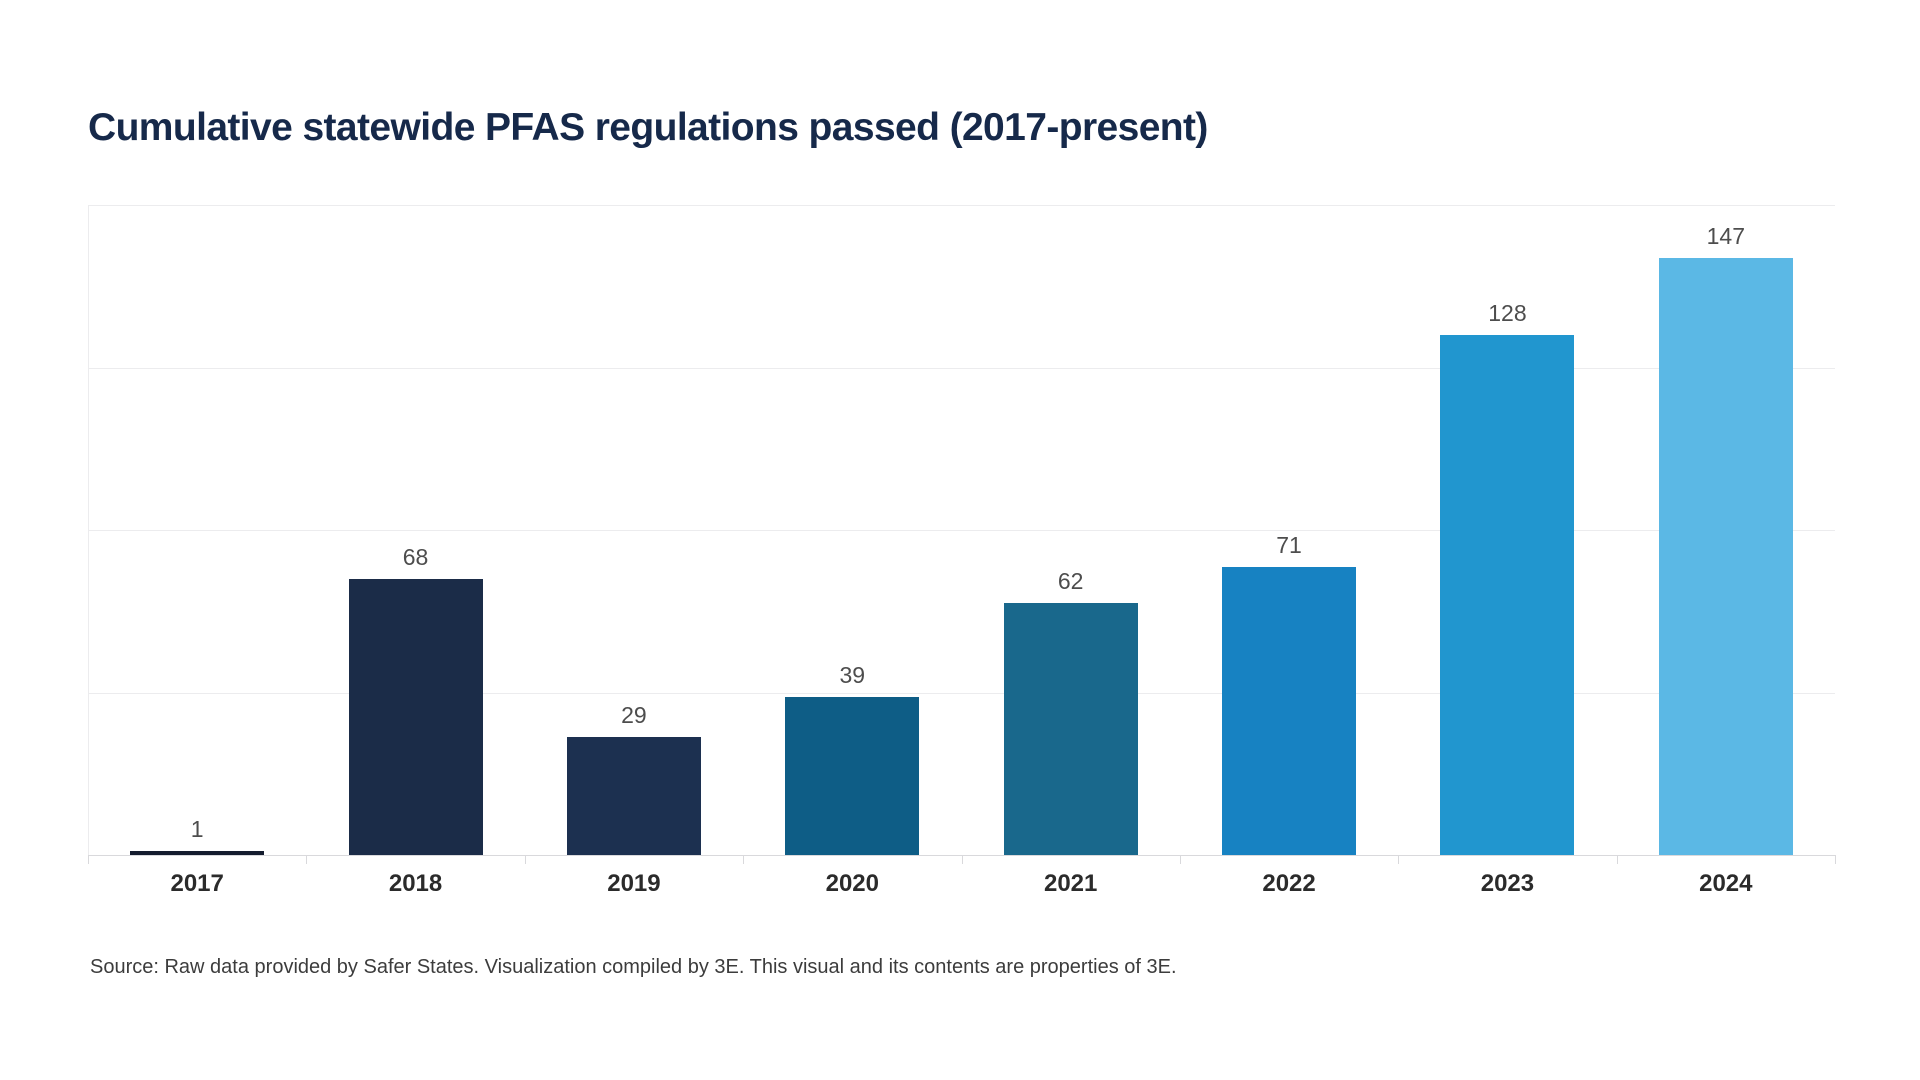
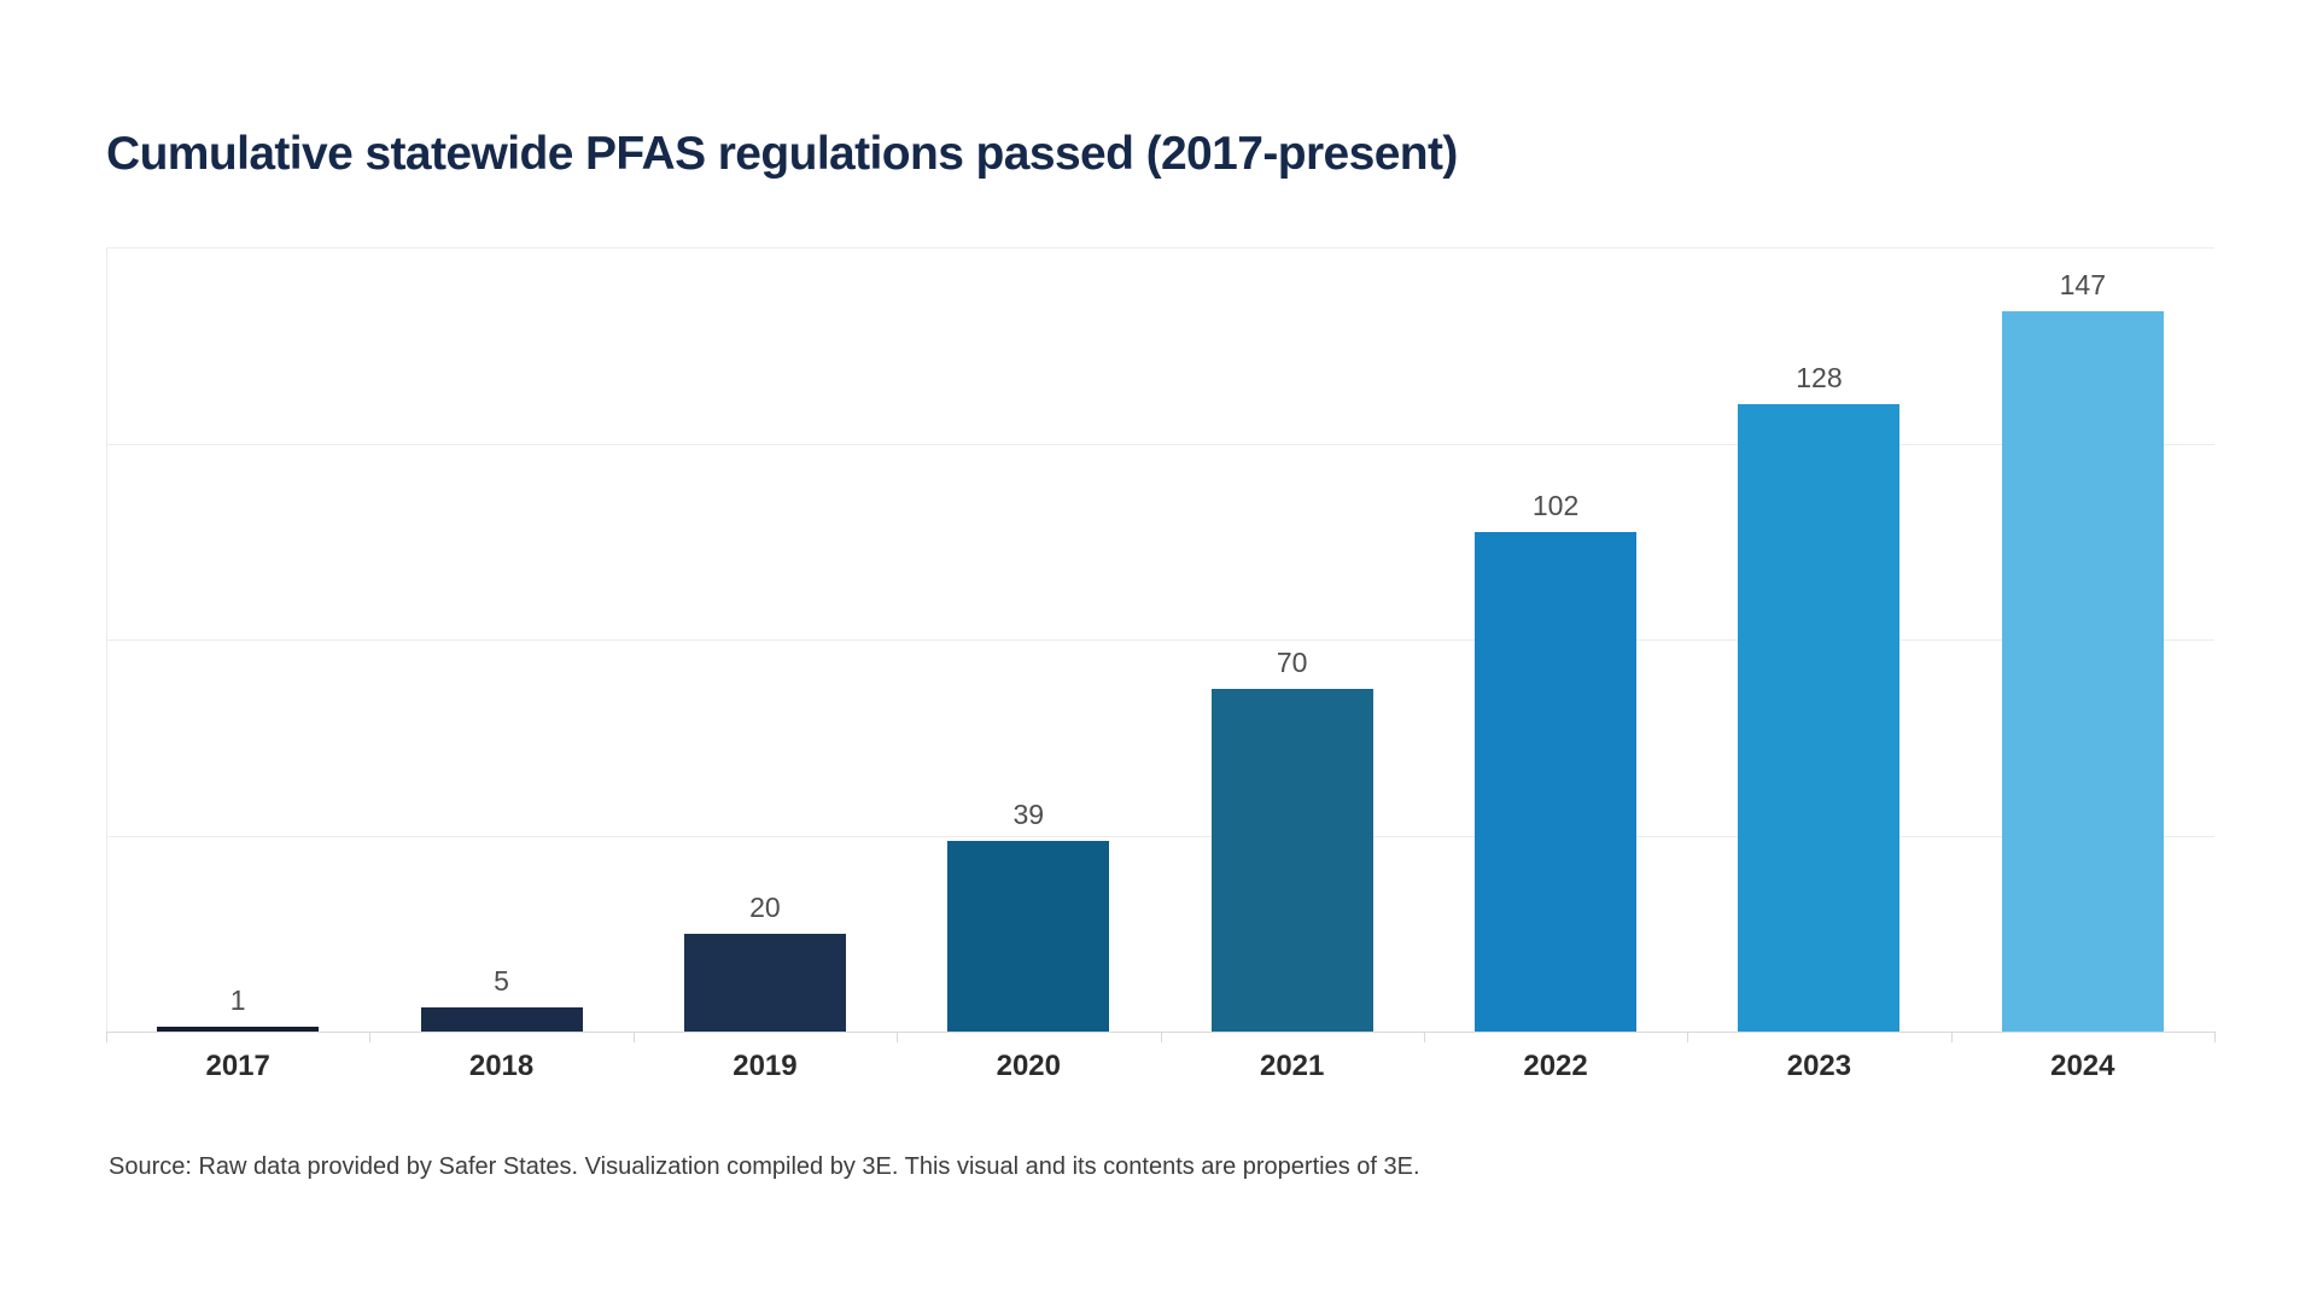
2018: 68 -> 5
2019: 29 -> 20
2021: 62 -> 70
2022: 71 -> 102
